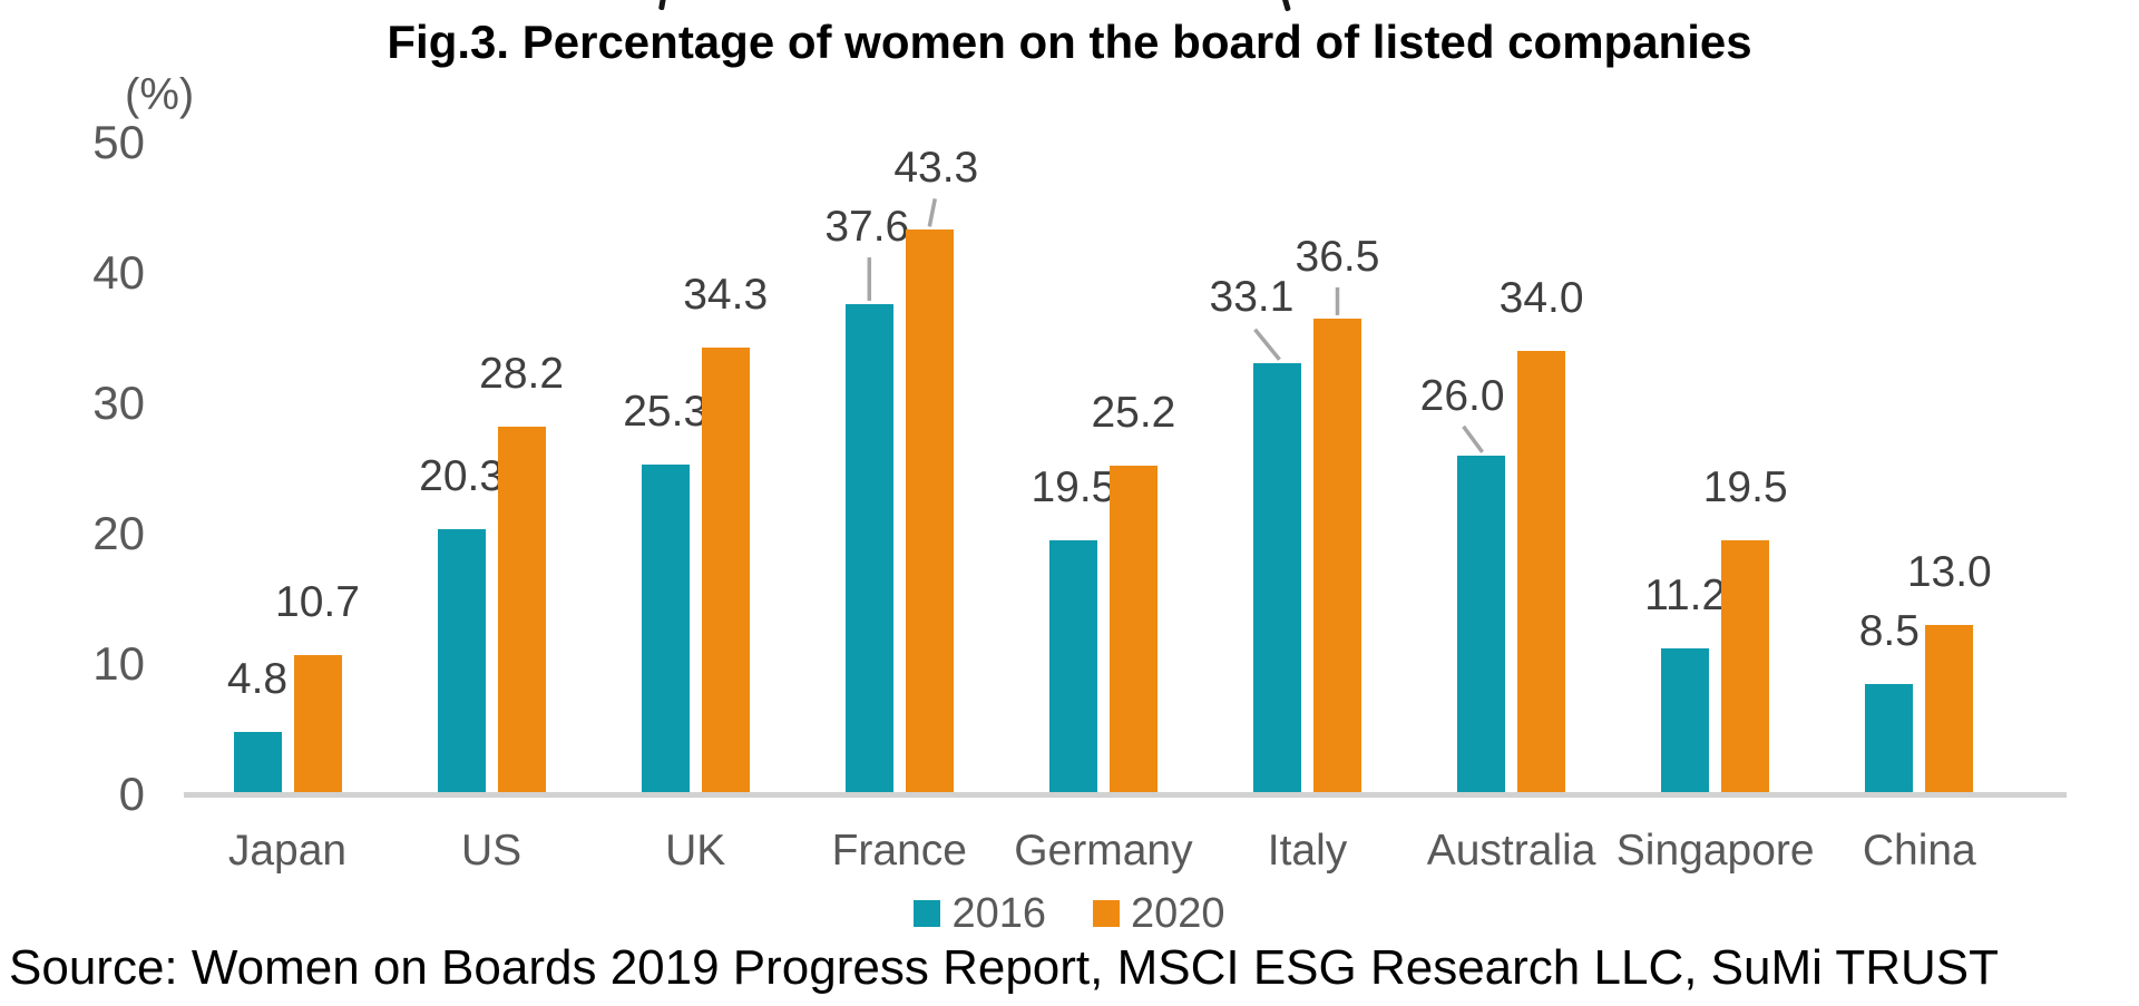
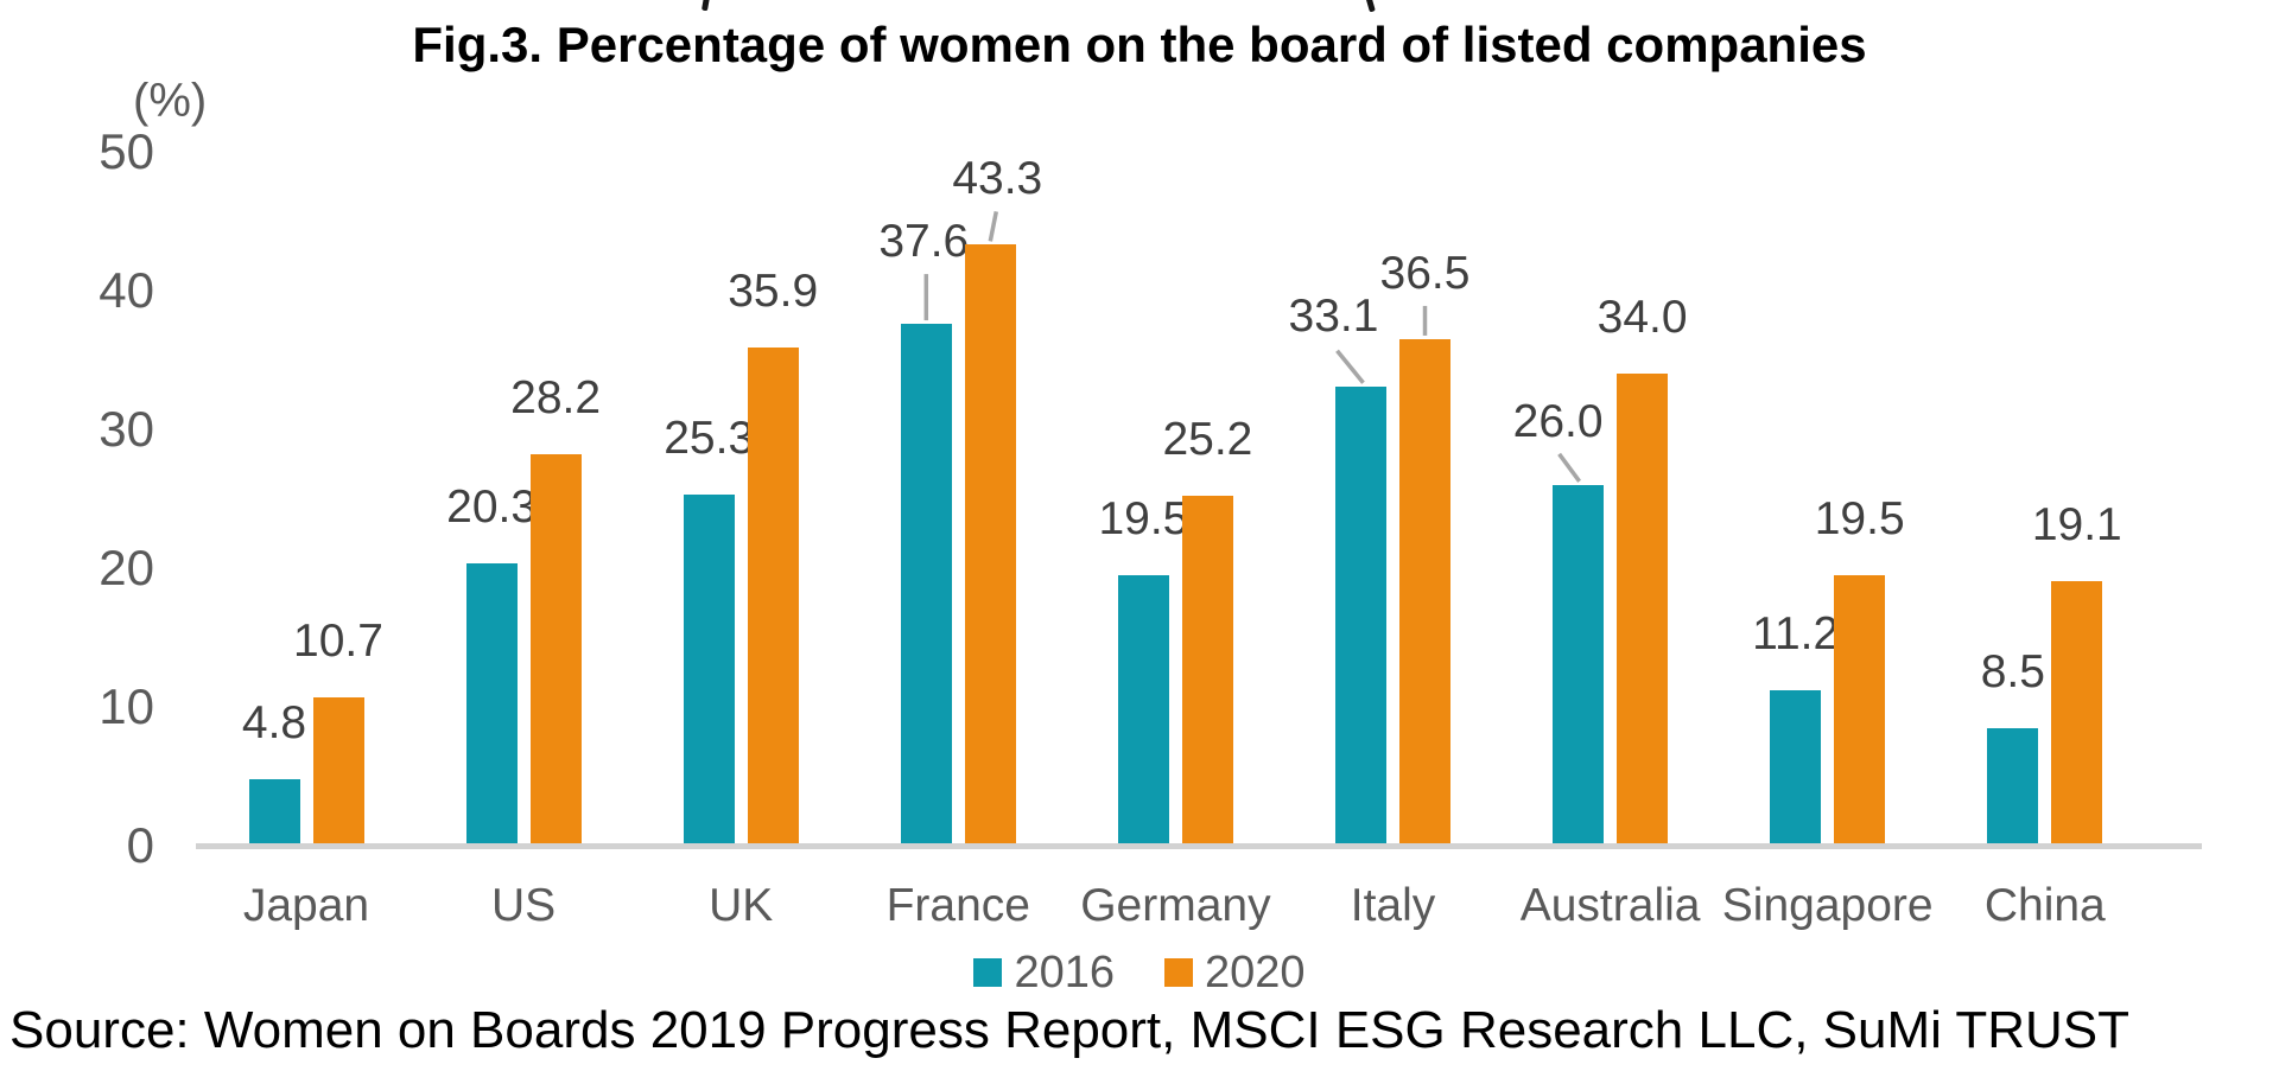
2020/UK: 34.3 -> 35.9
2020/China: 13.0 -> 19.1
